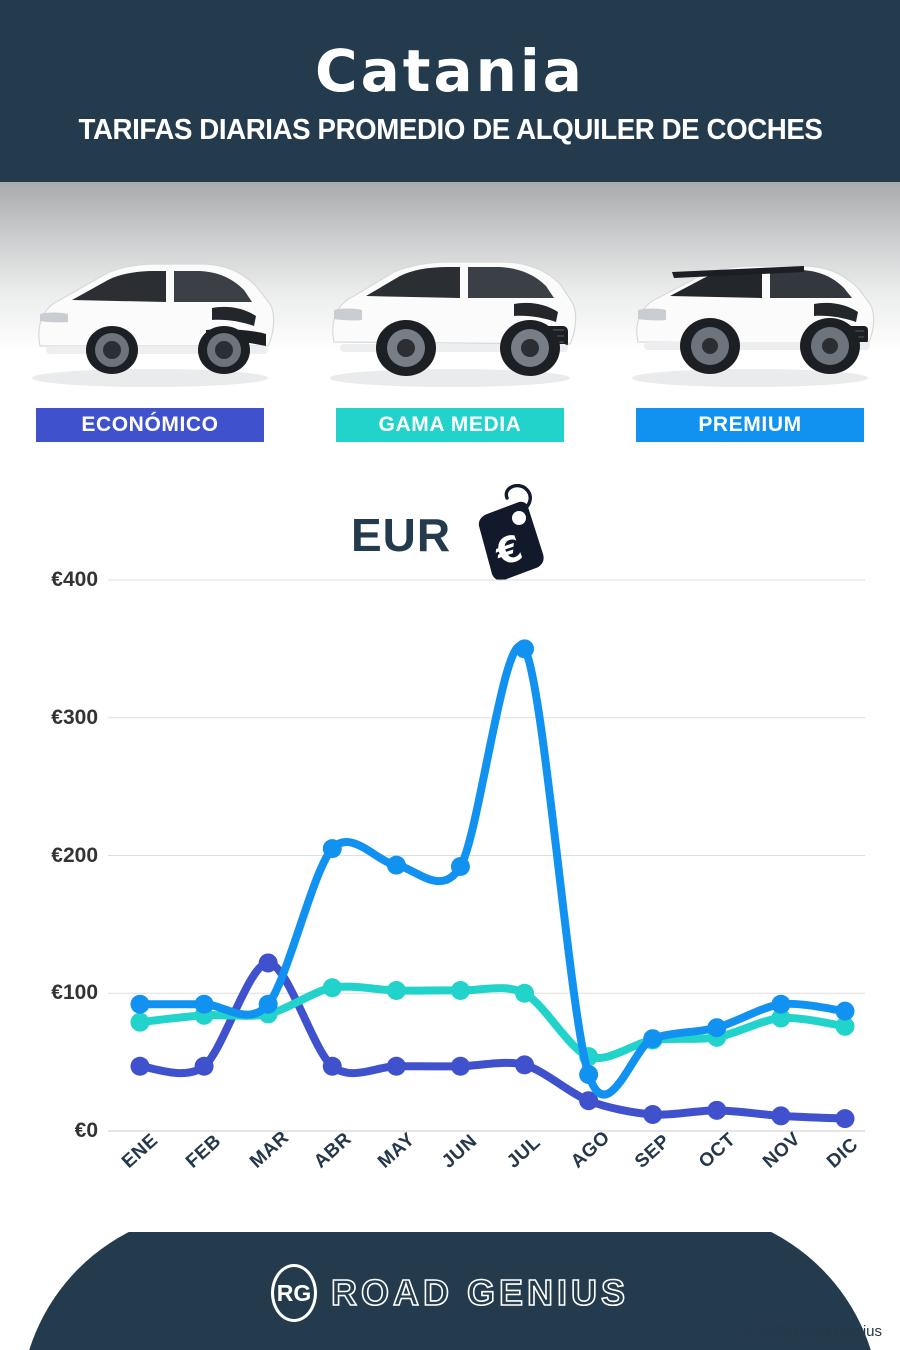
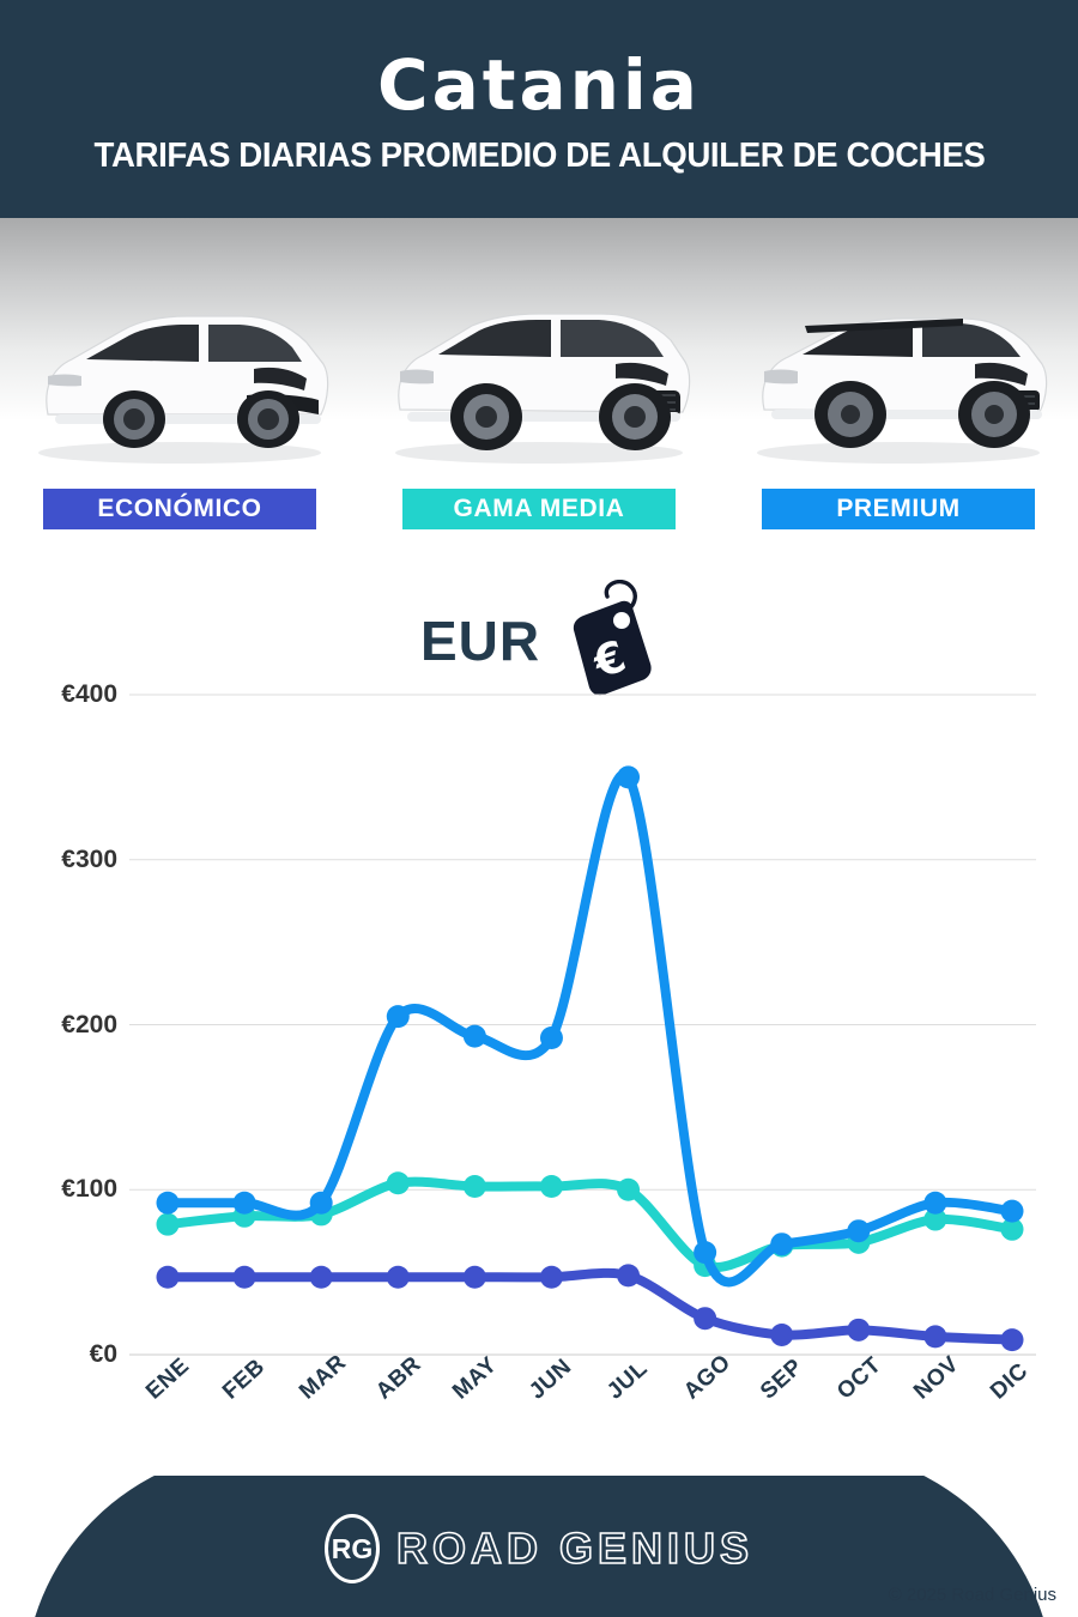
ECONÓMICO/MAR: €122 -> €47
PREMIUM/AGO: €41 -> €62
